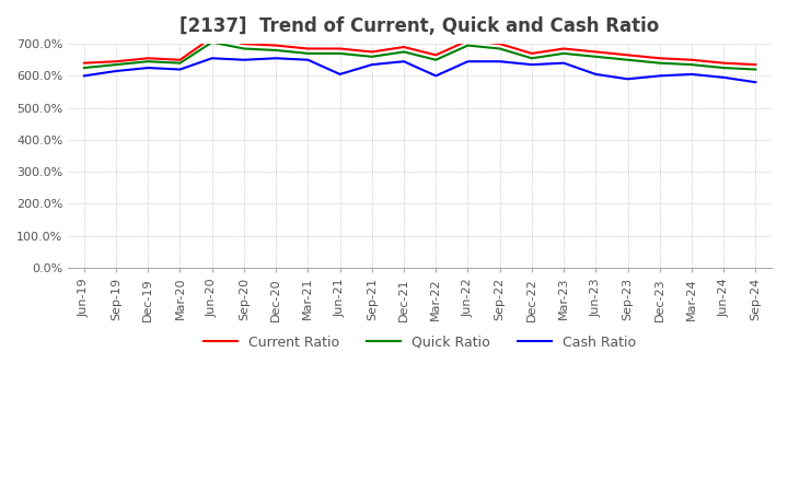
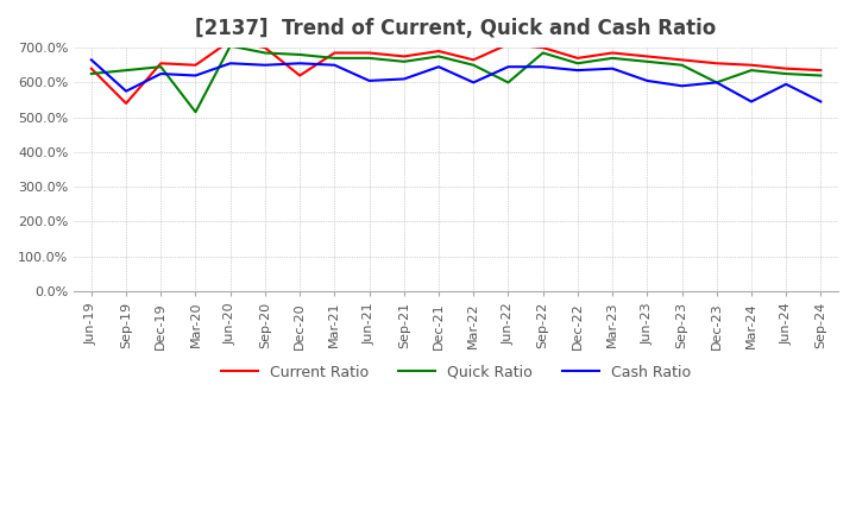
Cash Ratio/Jun-19: 600% -> 665%
Current Ratio/Sep-19: 645% -> 540%
Cash Ratio/Sep-19: 615% -> 575%
Quick Ratio/Mar-20: 640% -> 515%
Current Ratio/Dec-20: 695% -> 620%
Cash Ratio/Sep-21: 635% -> 610%
Quick Ratio/Jun-22: 695% -> 600%
Quick Ratio/Dec-23: 640% -> 600%
Cash Ratio/Mar-24: 605% -> 545%
Cash Ratio/Sep-24: 580% -> 545%
